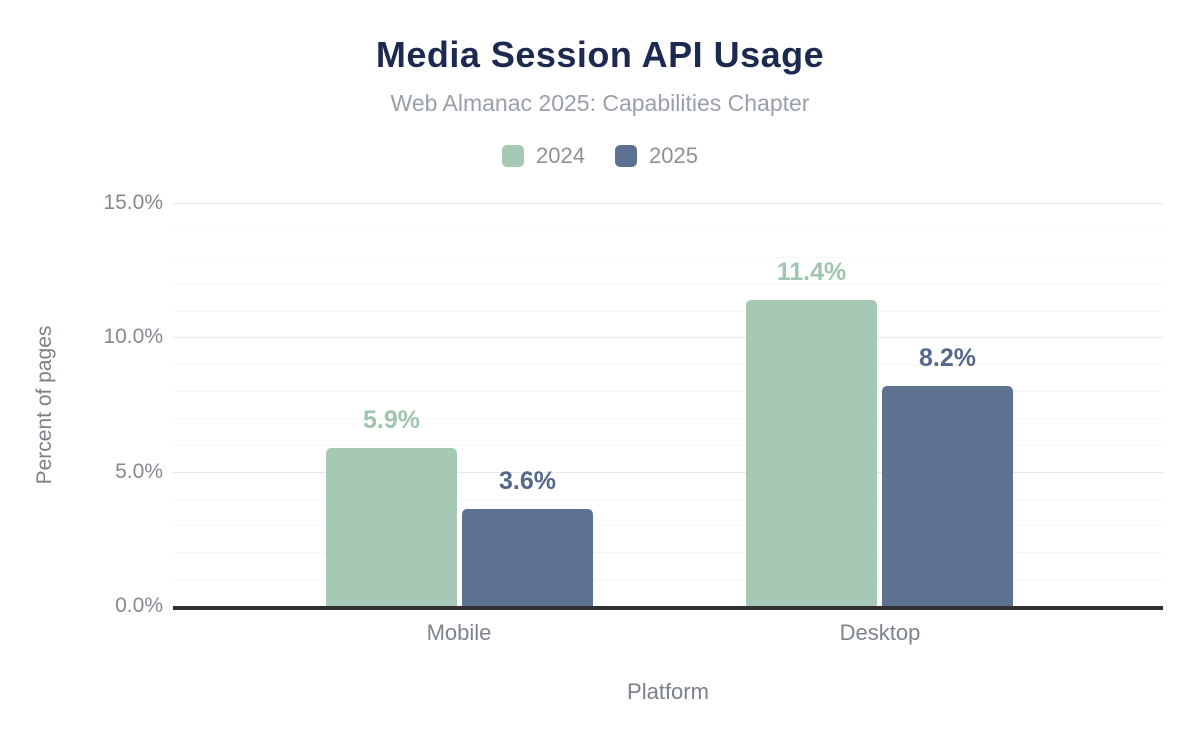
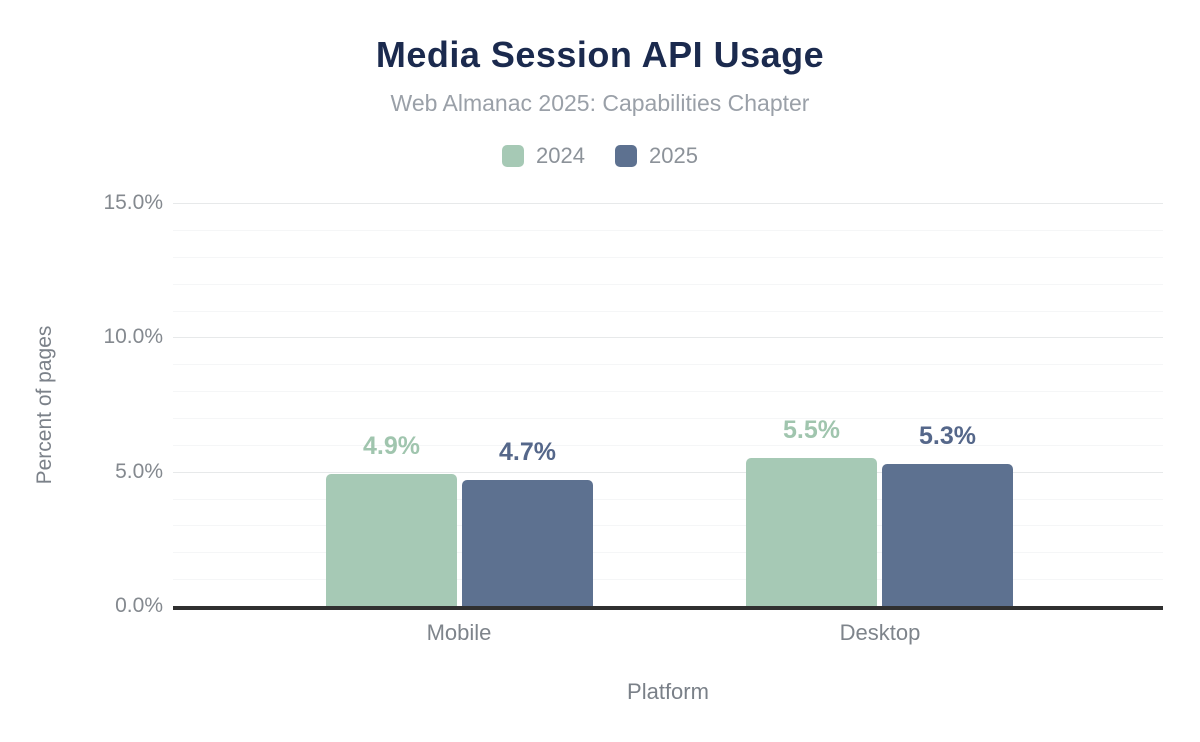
2024/Mobile: 5.9% -> 4.9%
2025/Mobile: 3.6% -> 4.7%
2024/Desktop: 11.4% -> 5.5%
2025/Desktop: 8.2% -> 5.3%
